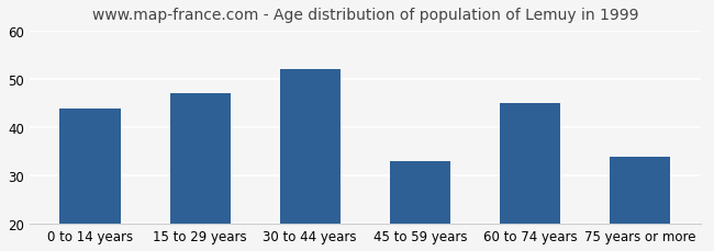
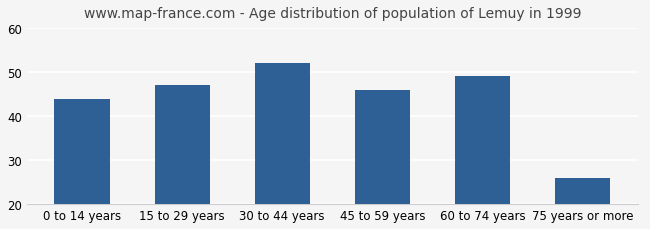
45 to 59 years: 33 -> 46
60 to 74 years: 45 -> 49
75 years or more: 34 -> 26
